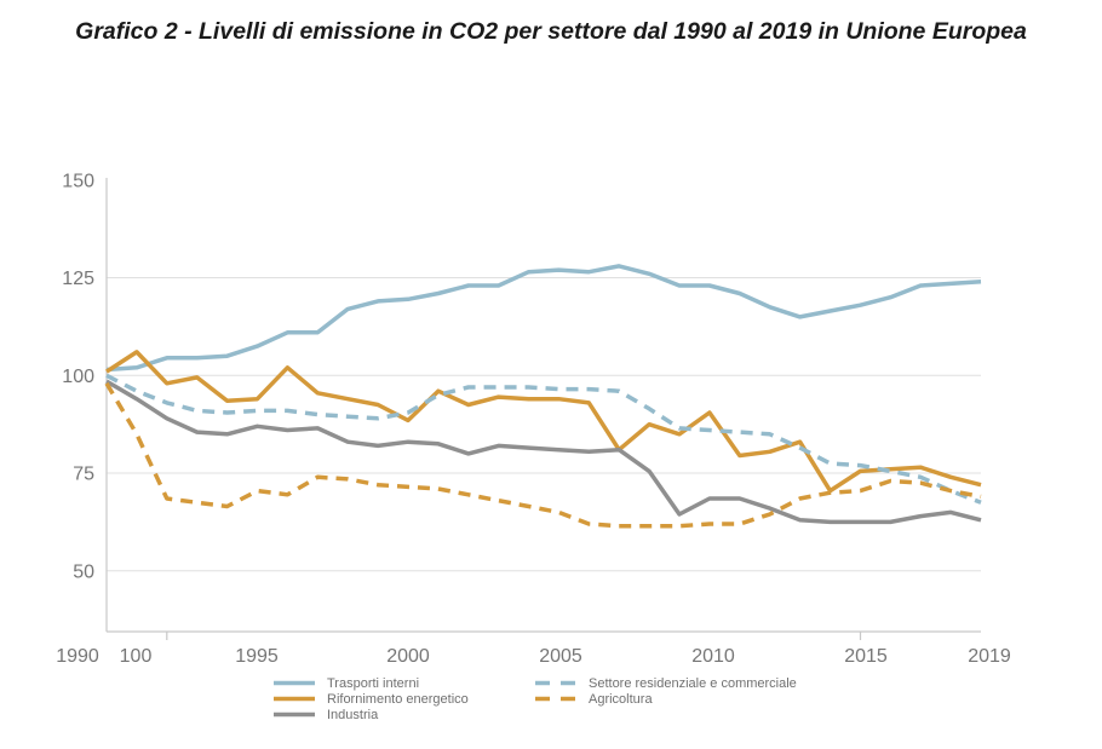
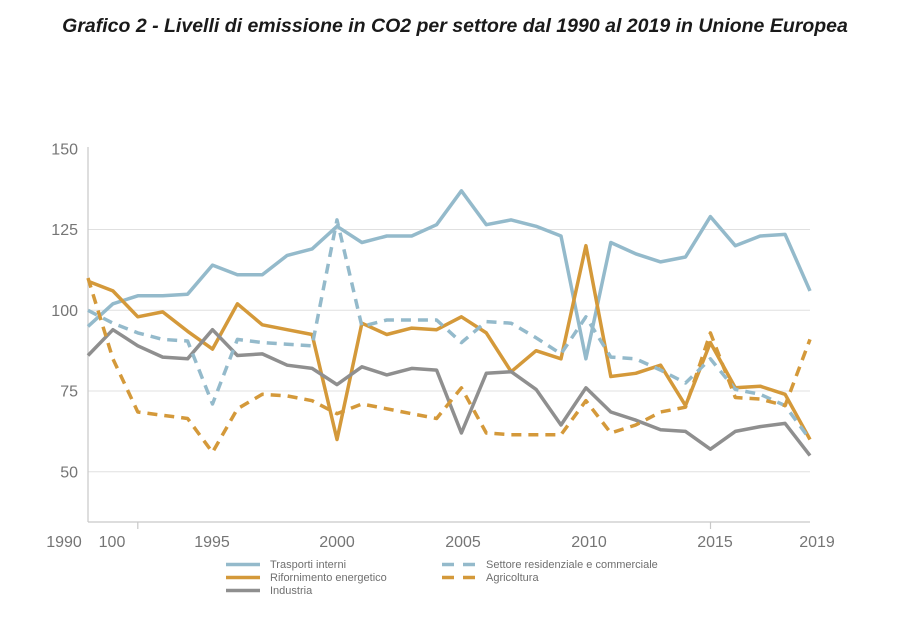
Trasporti interni/1990: 102 -> 95
Rifornimento energetico/1990: 101 -> 109
Industria/1990: 98 -> 86
Agricoltura/1990: 98 -> 110
Trasporti interni/1995: 108 -> 114
Rifornimento energetico/1995: 94 -> 88
Industria/1995: 87 -> 94
Settore residenziale e commerciale/1995: 91 -> 71
Agricoltura/1995: 70 -> 56
Trasporti interni/2000: 120 -> 126
Rifornimento energetico/2000: 88 -> 60
Industria/2000: 83 -> 77
Settore residenziale e commerciale/2000: 90 -> 128
Agricoltura/2000: 72 -> 68
Trasporti interni/2005: 127 -> 137
Rifornimento energetico/2005: 94 -> 98
Industria/2005: 81 -> 62
Settore residenziale e commerciale/2005: 96 -> 90
Agricoltura/2005: 65 -> 76
Trasporti interni/2010: 123 -> 85
Rifornimento energetico/2010: 90 -> 120
Industria/2010: 68 -> 76
Settore residenziale e commerciale/2010: 86 -> 98
Agricoltura/2010: 62 -> 72
Trasporti interni/2015: 118 -> 129
Rifornimento energetico/2015: 76 -> 90
Industria/2015: 62 -> 57
Settore residenziale e commerciale/2015: 77 -> 85
Agricoltura/2015: 70 -> 93
Trasporti interni/2019: 124 -> 106
Rifornimento energetico/2019: 72 -> 60
Industria/2019: 63 -> 55
Settore residenziale e commerciale/2019: 68 -> 60
Agricoltura/2019: 69 -> 91
